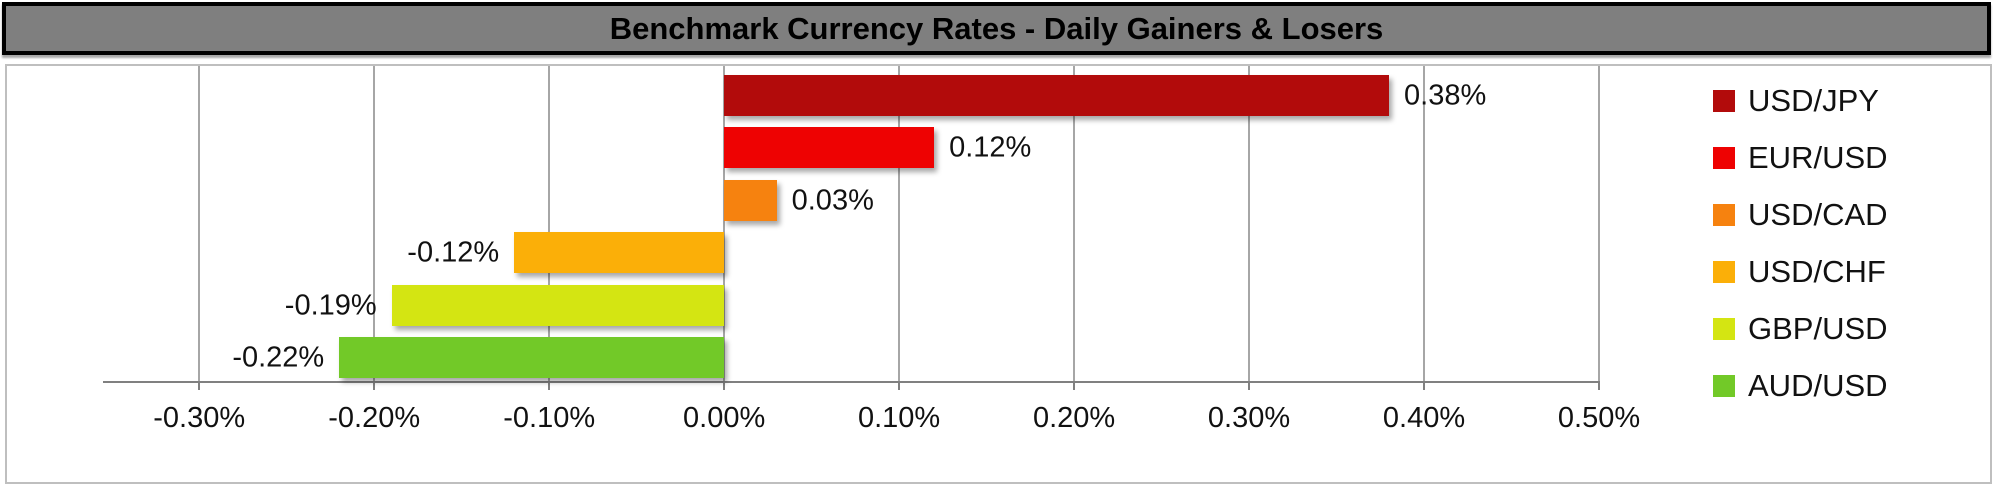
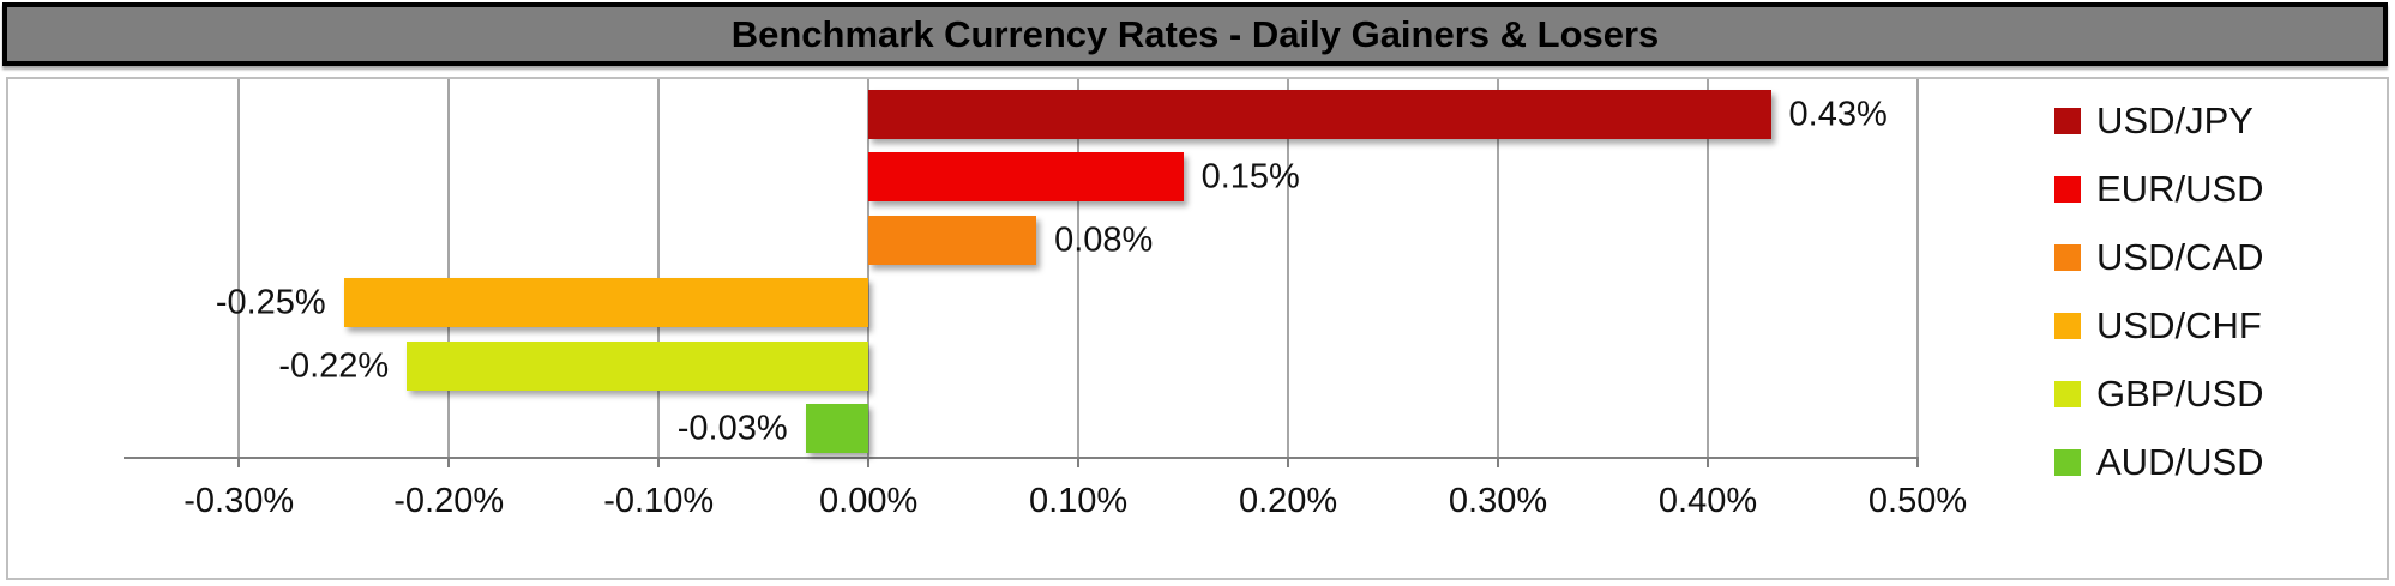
USD/JPY: 0.38% -> 0.43%
EUR/USD: 0.12% -> 0.15%
USD/CAD: 0.03% -> 0.08%
USD/CHF: -0.12% -> -0.25%
GBP/USD: -0.19% -> -0.22%
AUD/USD: -0.22% -> -0.03%
